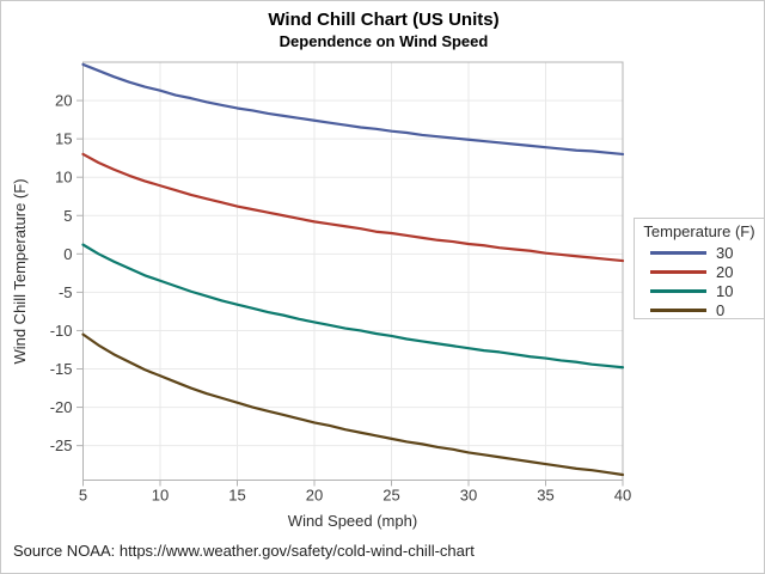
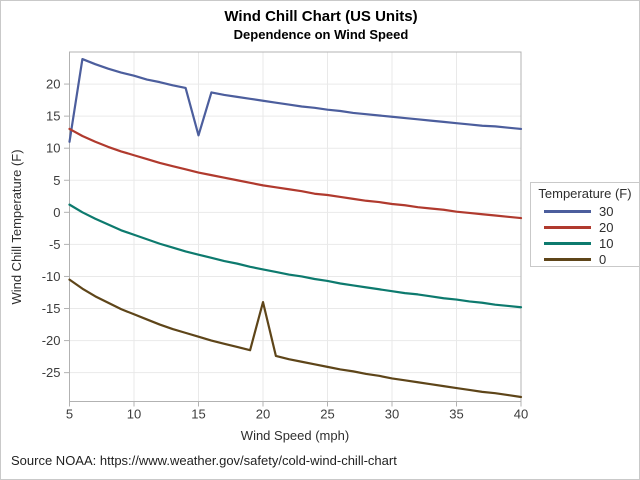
30/5: 25 -> 11
30/15: 19 -> 12
0/20: -22 -> -14
